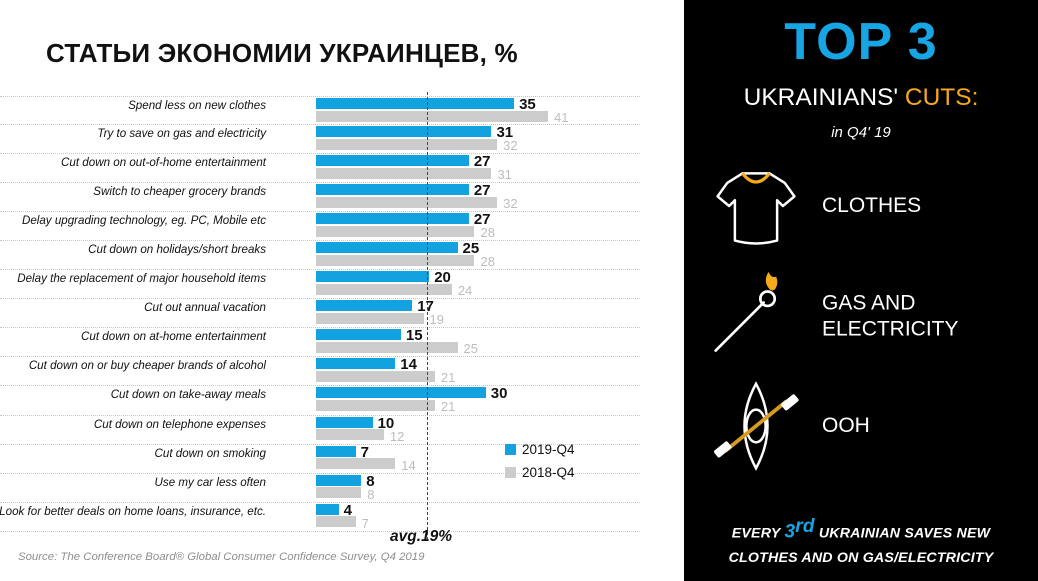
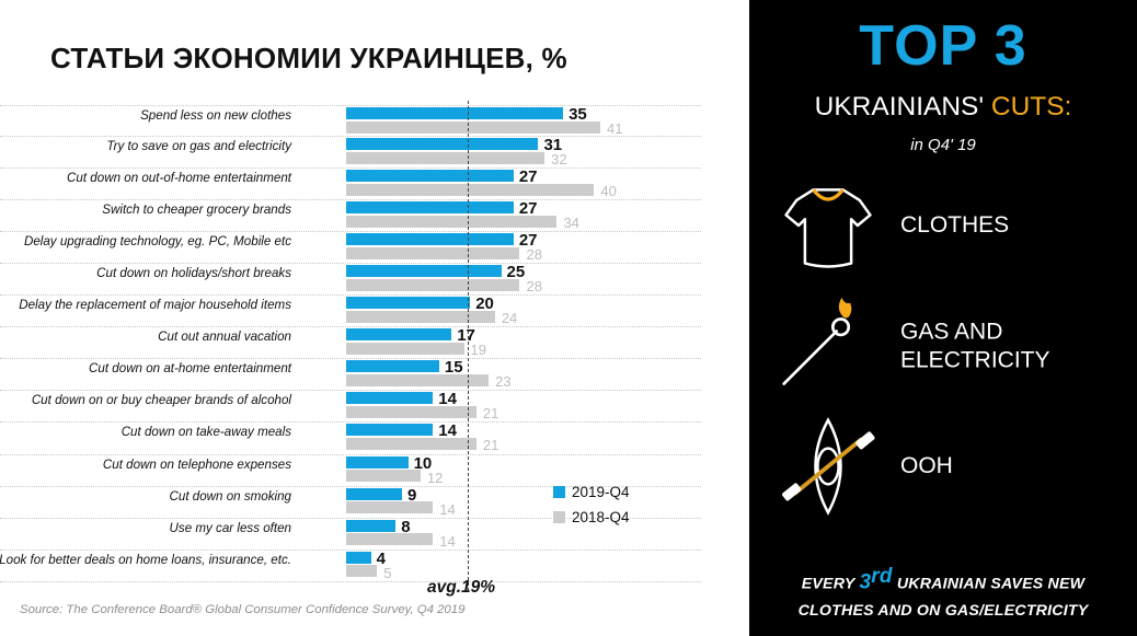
2018-Q4/Cut down on out-of-home entertainment: 31 -> 40
2018-Q4/Switch to cheaper grocery brands: 32 -> 34
2018-Q4/Cut down on at-home entertainment: 25 -> 23
2019-Q4/Cut down on take-away meals: 30 -> 14
2019-Q4/Cut down on smoking: 7 -> 9
2018-Q4/Use my car less often: 8 -> 14
2018-Q4/Look for better deals on home loans, insurance, etc.: 7 -> 5
